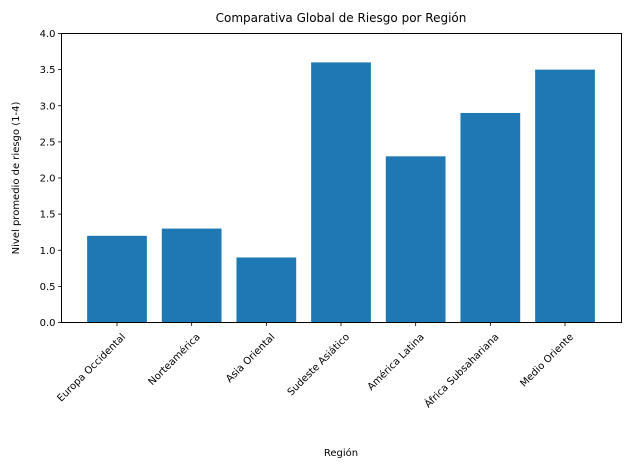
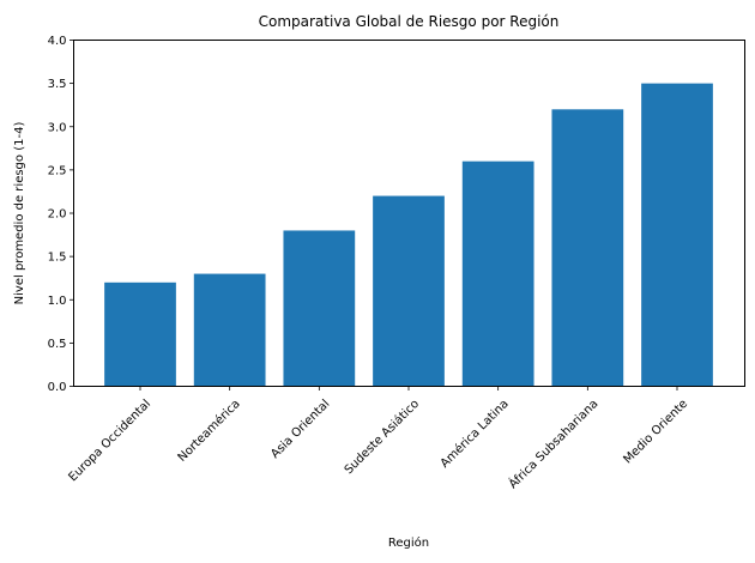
Asia Oriental: 0.9 -> 1.8
Sudeste Asiático: 3.6 -> 2.2
América Latina: 2.3 -> 2.6
África Subsahariana: 2.9 -> 3.2
